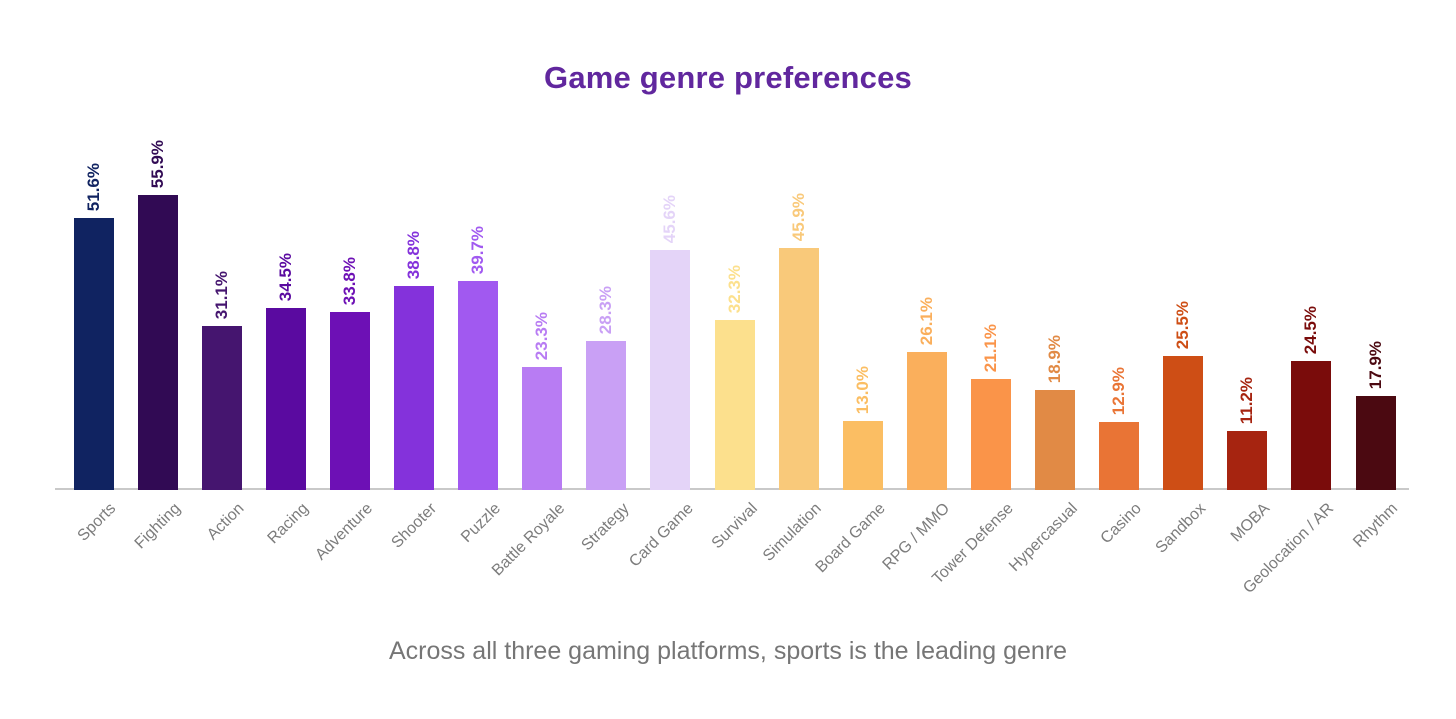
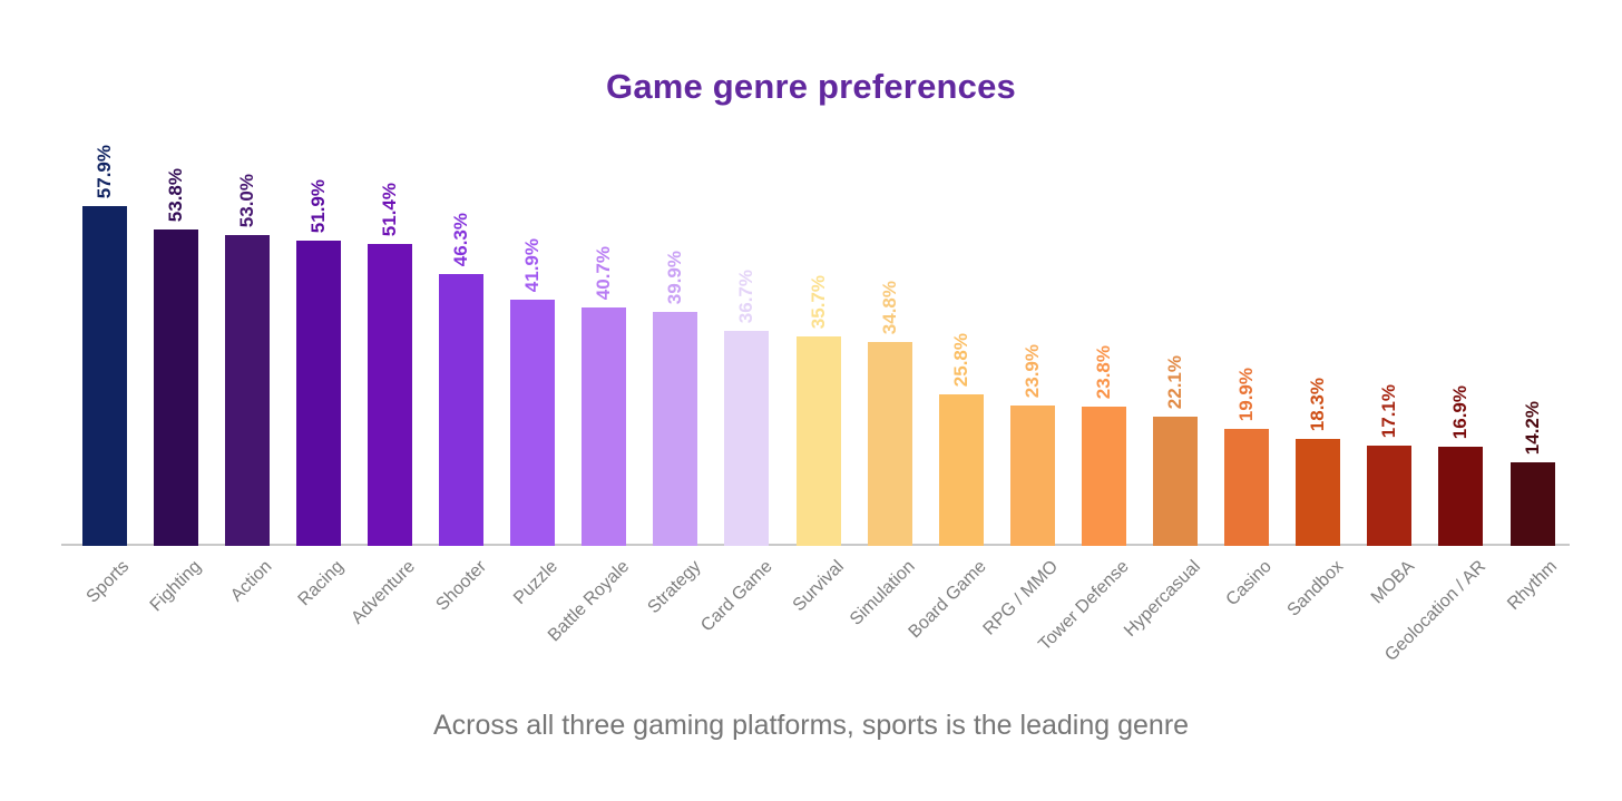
Sports: 51.6% -> 57.9%
Fighting: 55.9% -> 53.8%
Action: 31.1% -> 53.0%
Racing: 34.5% -> 51.9%
Adventure: 33.8% -> 51.4%
Shooter: 38.8% -> 46.3%
Puzzle: 39.7% -> 41.9%
Battle Royale: 23.3% -> 40.7%
Strategy: 28.3% -> 39.9%
Card Game: 45.6% -> 36.7%
Survival: 32.3% -> 35.7%
Simulation: 45.9% -> 34.8%
Board Game: 13.0% -> 25.8%
RPG / MMO: 26.1% -> 23.9%
Tower Defense: 21.1% -> 23.8%
Hypercasual: 18.9% -> 22.1%
Casino: 12.9% -> 19.9%
Sandbox: 25.5% -> 18.3%
MOBA: 11.2% -> 17.1%
Geolocation / AR: 24.5% -> 16.9%
Rhythm: 17.9% -> 14.2%
